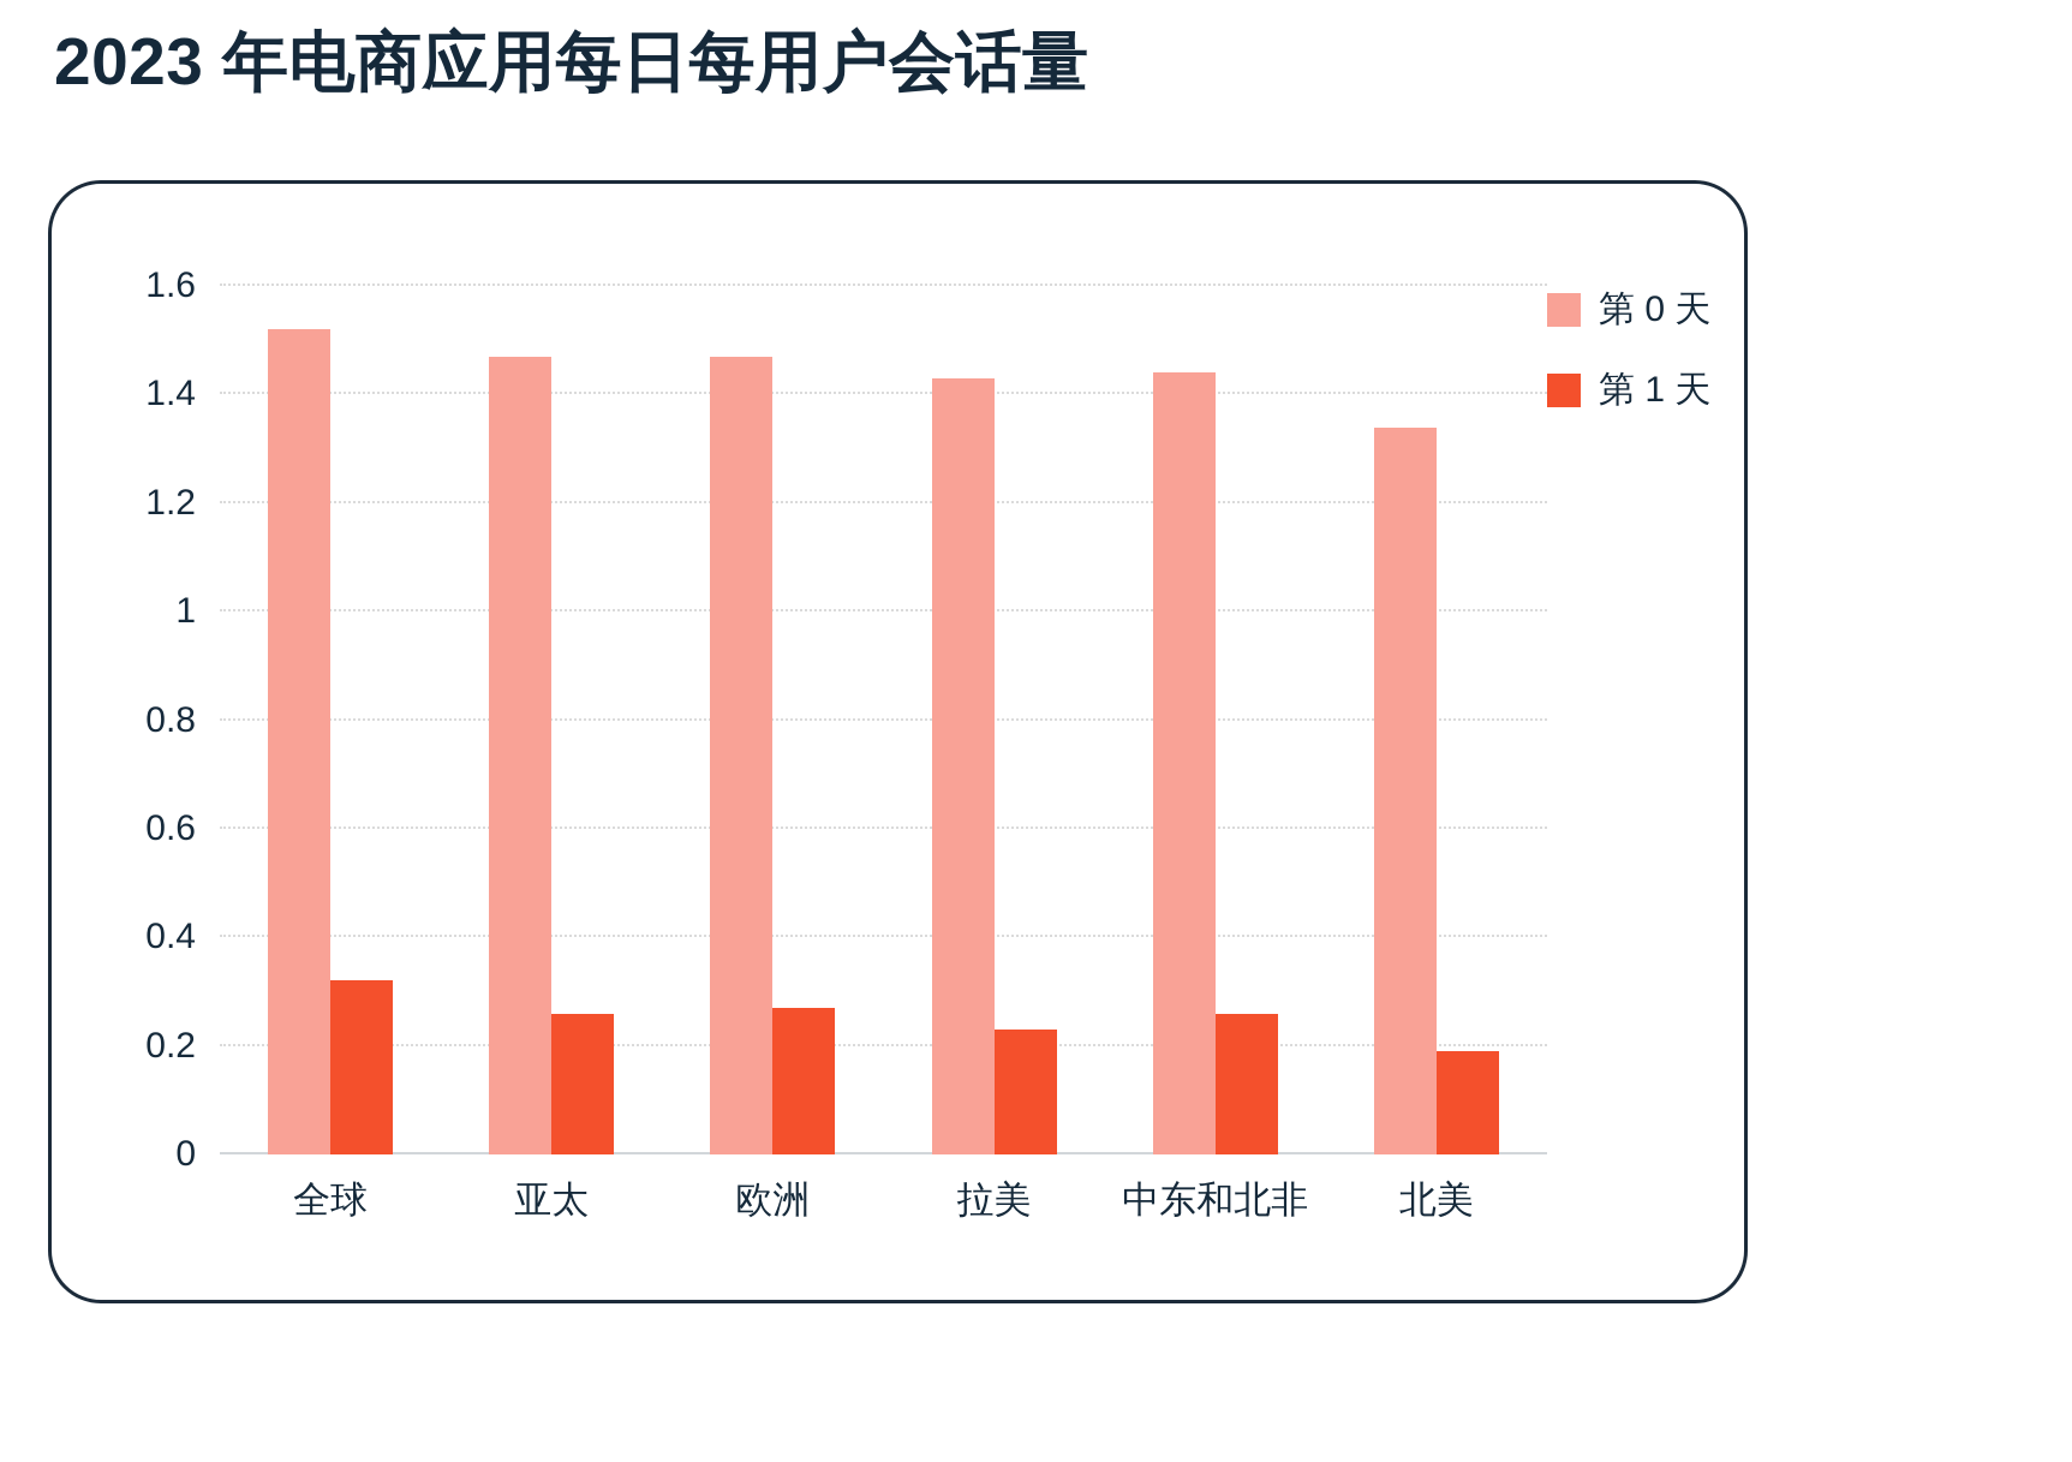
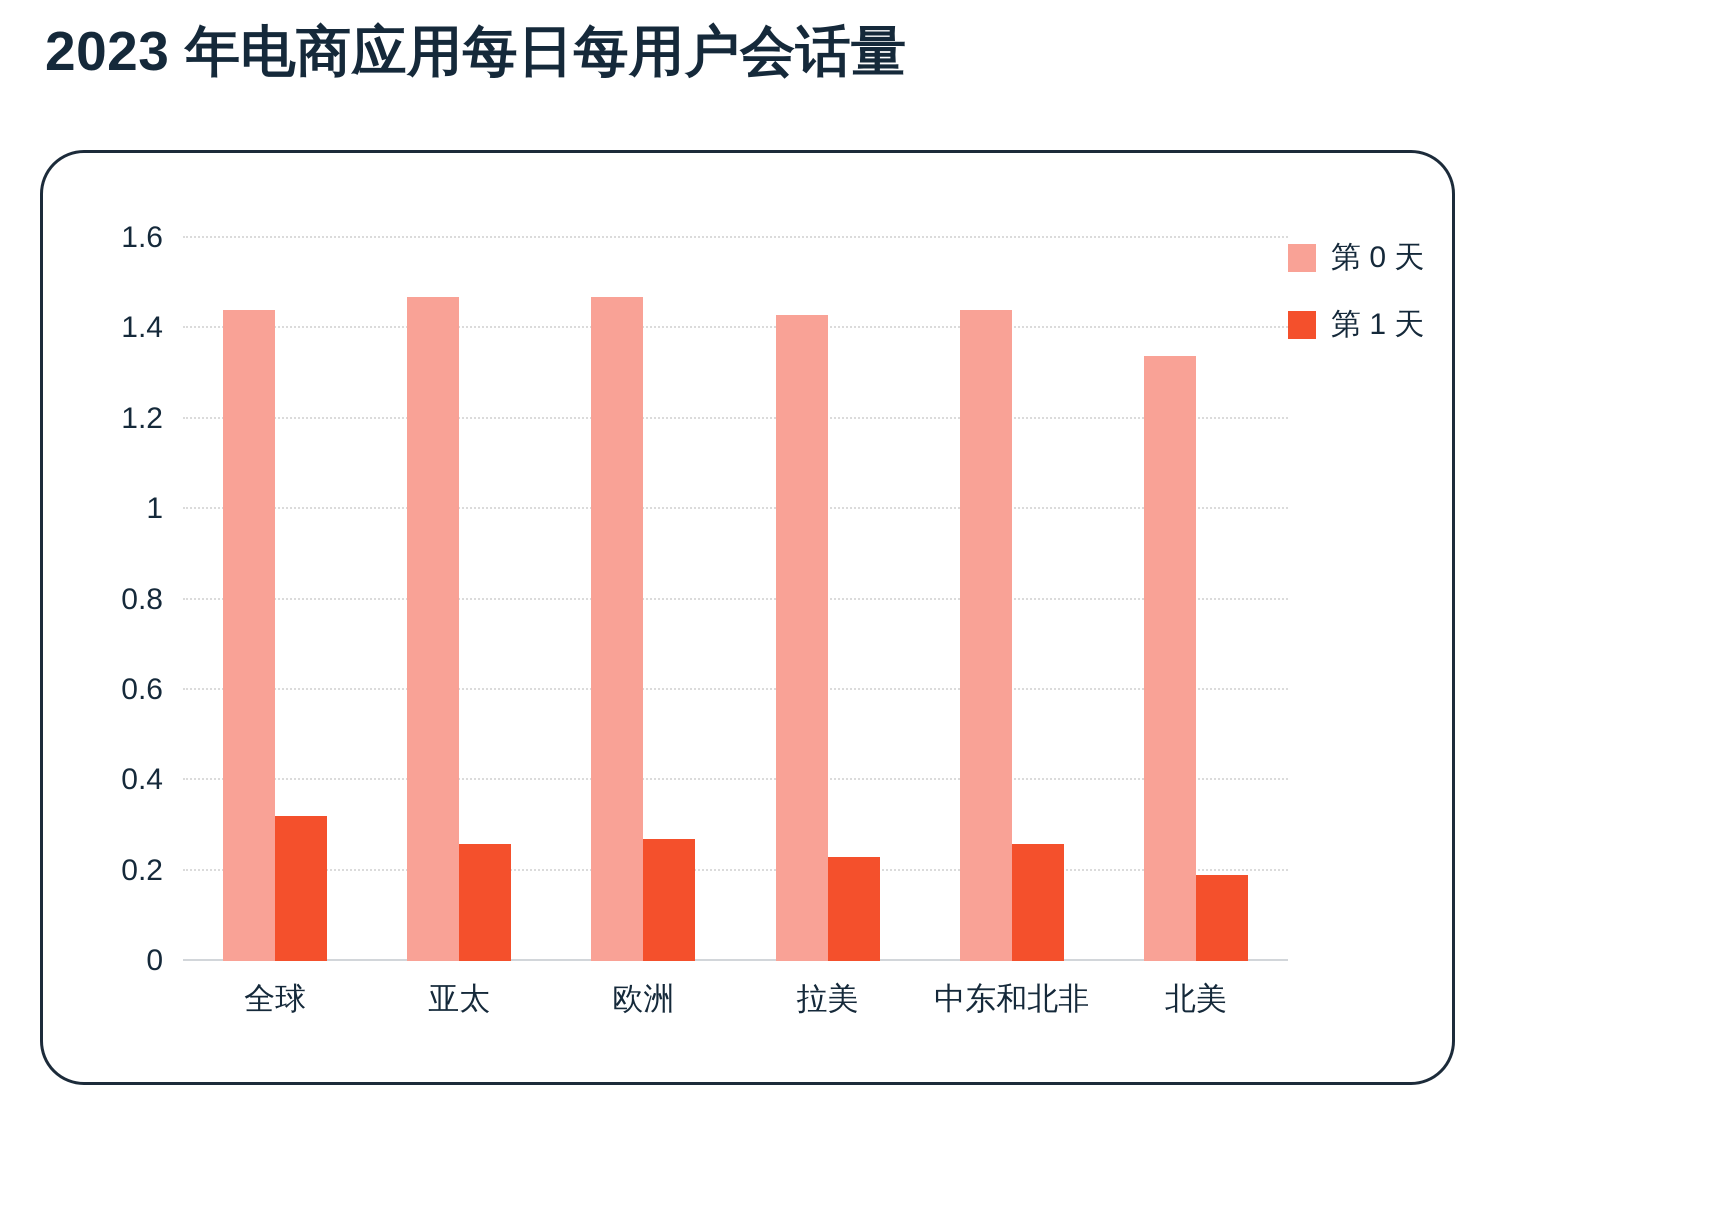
第 0 天/全球: 1.52 -> 1.44
